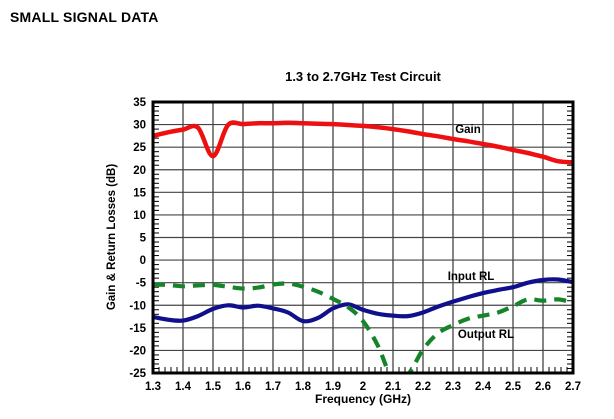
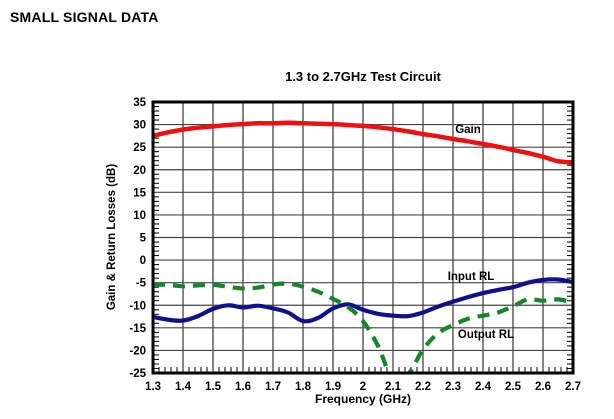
Gain/1.5: 23 -> 30
